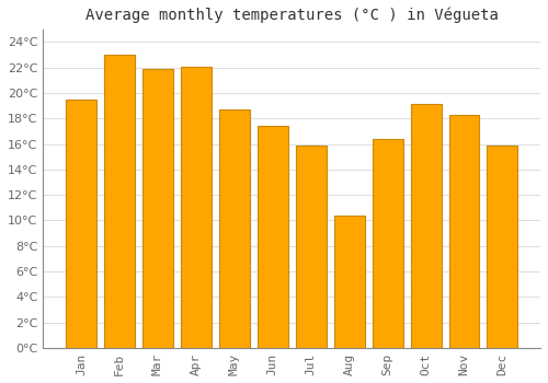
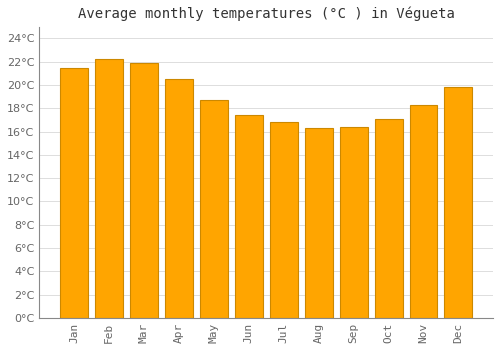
Jan: 19.5°C -> 21.5°C
Feb: 23.0°C -> 22.2°C
Apr: 22.1°C -> 20.5°C
Jul: 15.9°C -> 16.8°C
Aug: 10.4°C -> 16.3°C
Oct: 19.1°C -> 17.1°C
Dec: 15.9°C -> 19.8°C
